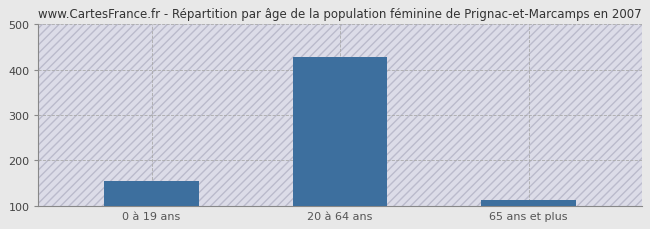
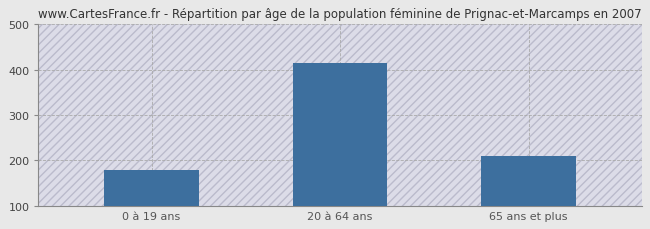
0 à 19 ans: 155 -> 180
20 à 64 ans: 427 -> 415
65 ans et plus: 112 -> 210
